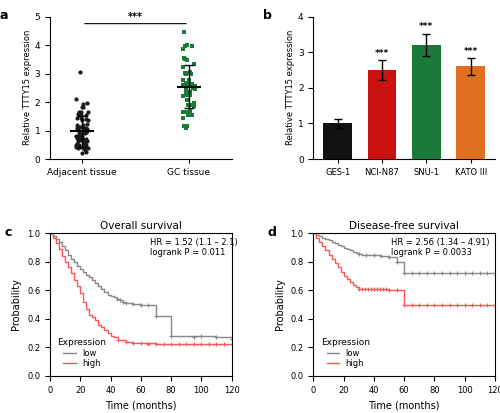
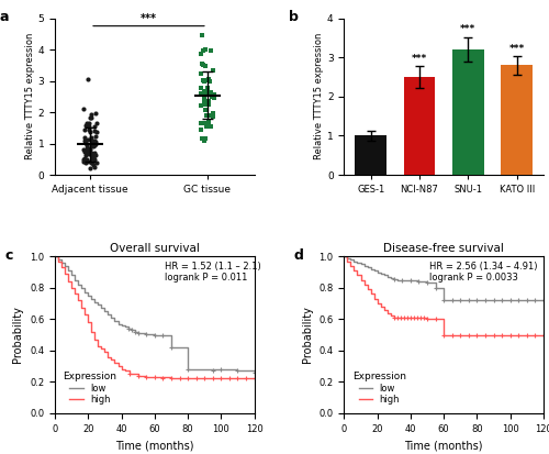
KATO III: 2.6 -> 2.8
